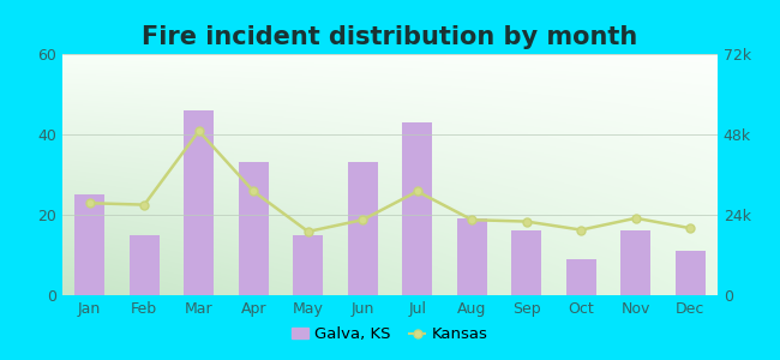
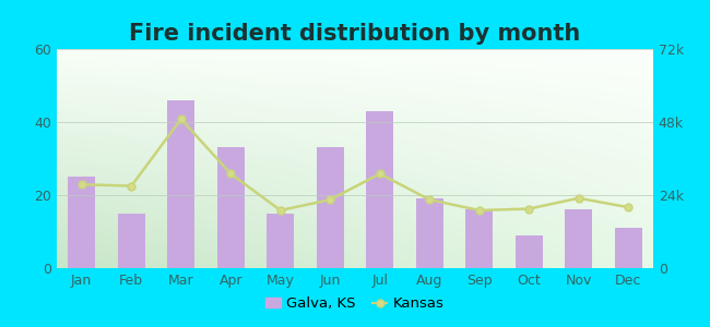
Kansas/Sep: 22.0k -> 19.0k
